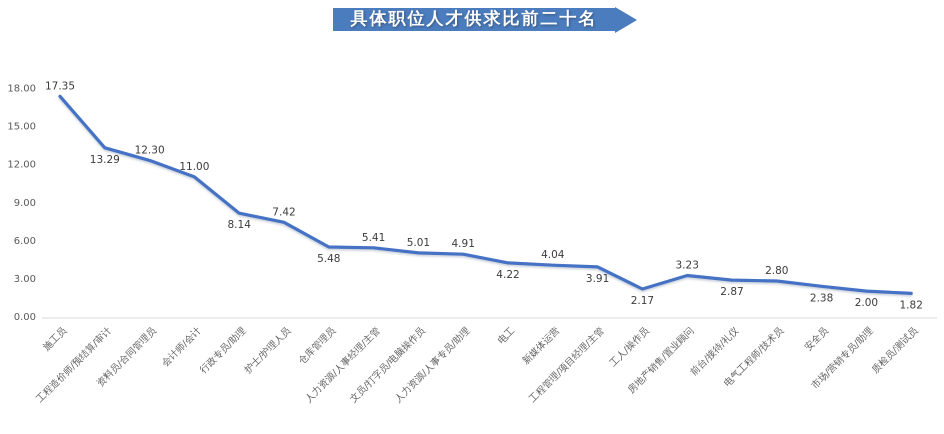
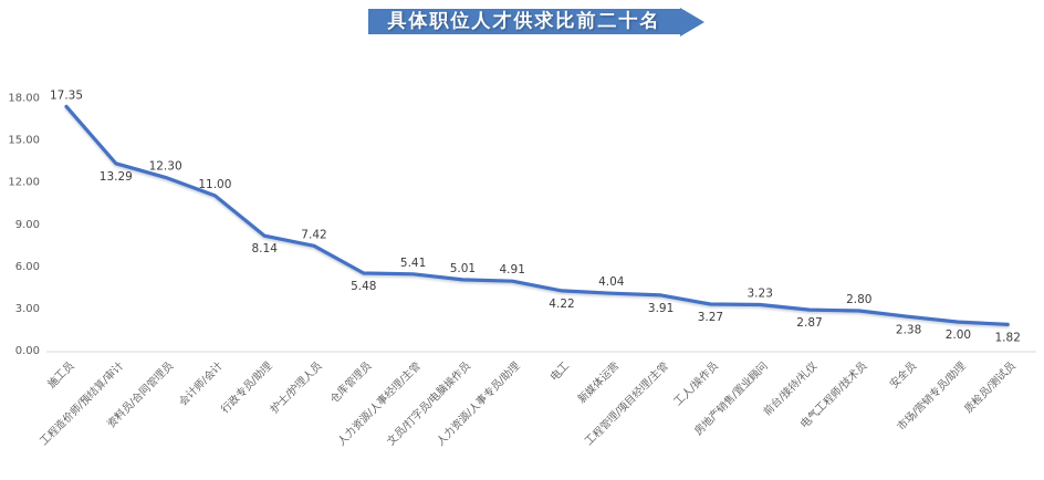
工人/操作员: 2.17 -> 3.27
